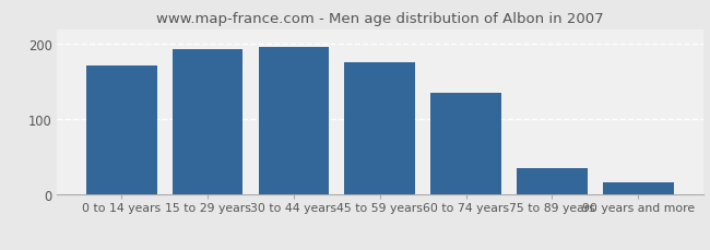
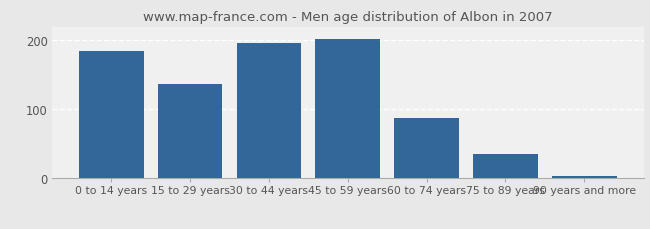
0 to 14 years: 172 -> 184
15 to 29 years: 194 -> 137
45 to 59 years: 176 -> 202
60 to 74 years: 136 -> 88
90 years and more: 16 -> 4
